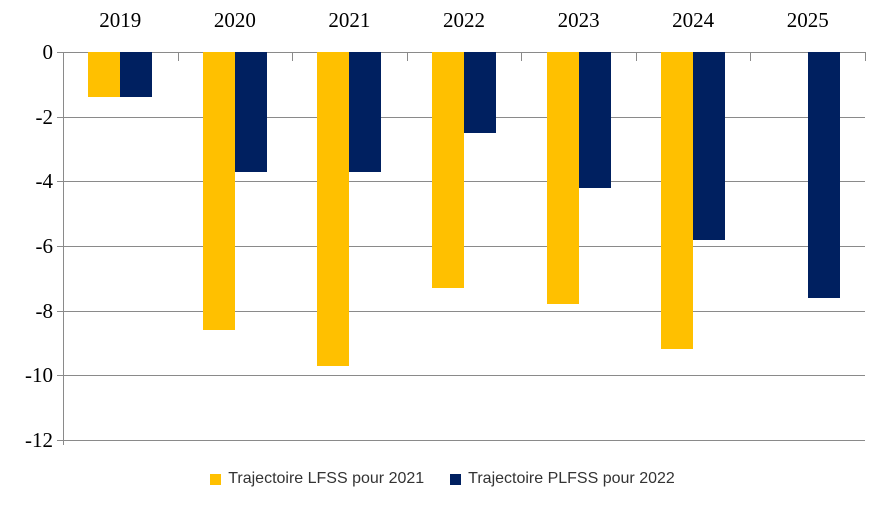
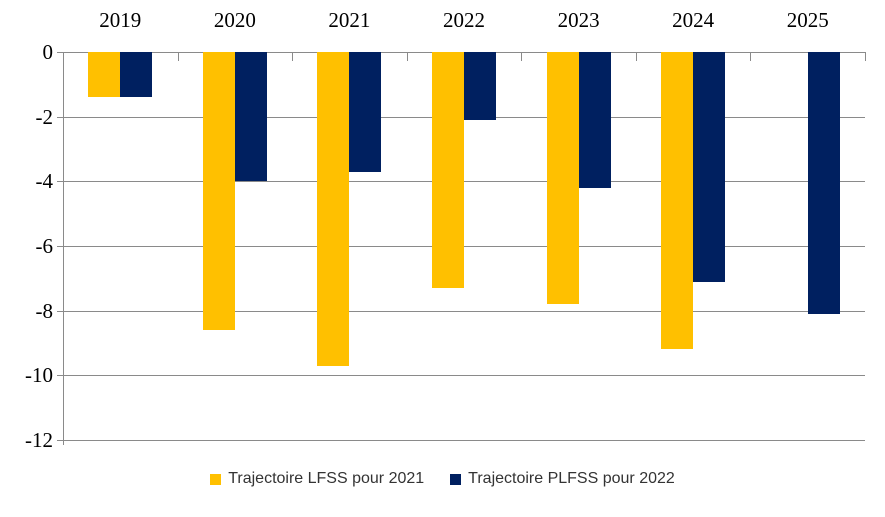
Trajectoire PLFSS pour 2022/2020: -3.7 -> -4.0
Trajectoire PLFSS pour 2022/2022: -2.5 -> -2.1
Trajectoire PLFSS pour 2022/2024: -5.8 -> -7.1
Trajectoire PLFSS pour 2022/2025: -7.6 -> -8.1
